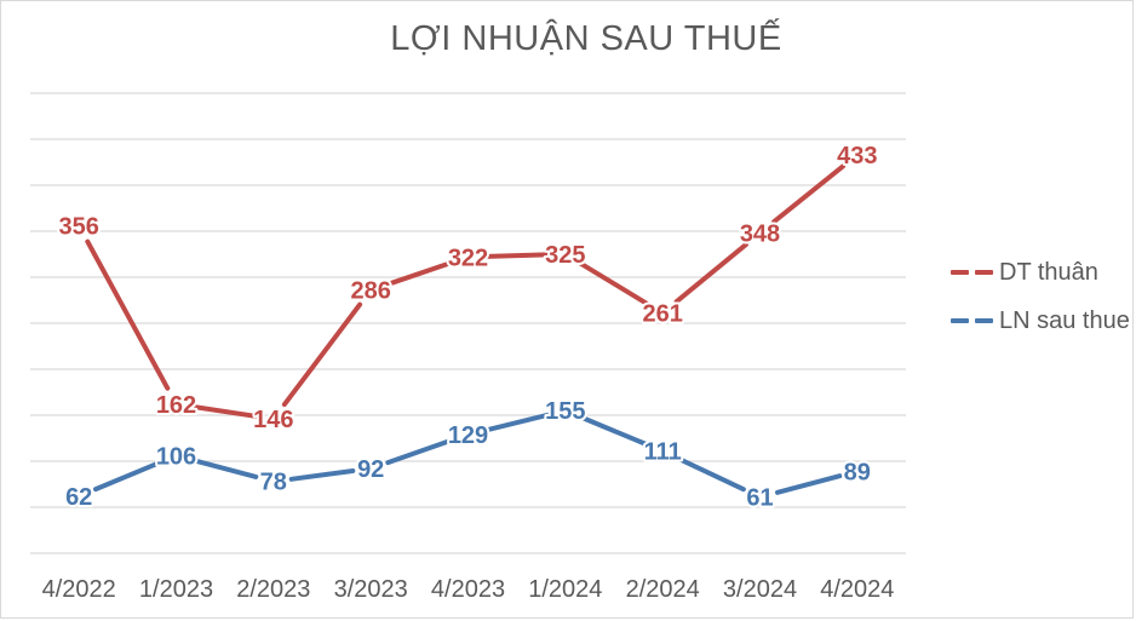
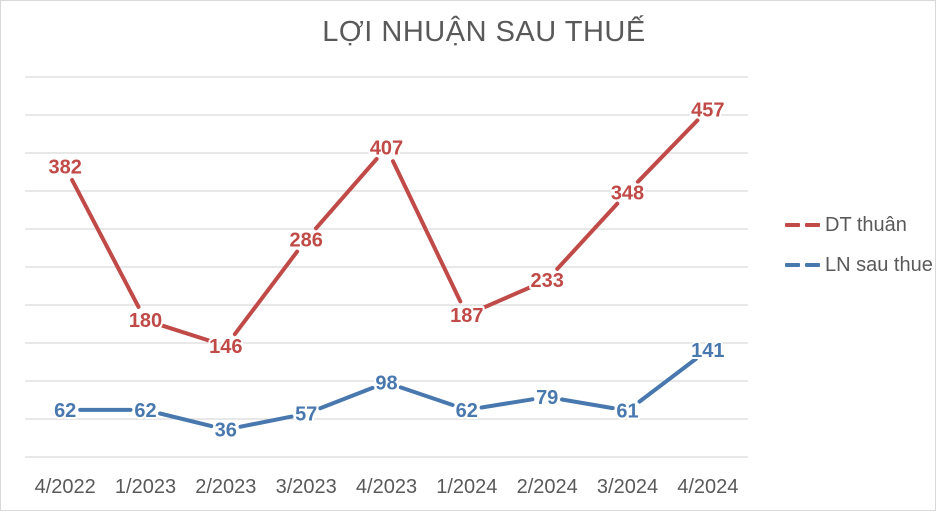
DT thuân/4/2022: 356 -> 382
DT thuân/1/2023: 162 -> 180
LN sau thue/1/2023: 106 -> 62
LN sau thue/2/2023: 78 -> 36
LN sau thue/3/2023: 92 -> 57
DT thuân/4/2023: 322 -> 407
LN sau thue/4/2023: 129 -> 98
DT thuân/1/2024: 325 -> 187
LN sau thue/1/2024: 155 -> 62
DT thuân/2/2024: 261 -> 233
LN sau thue/2/2024: 111 -> 79
DT thuân/4/2024: 433 -> 457
LN sau thue/4/2024: 89 -> 141
